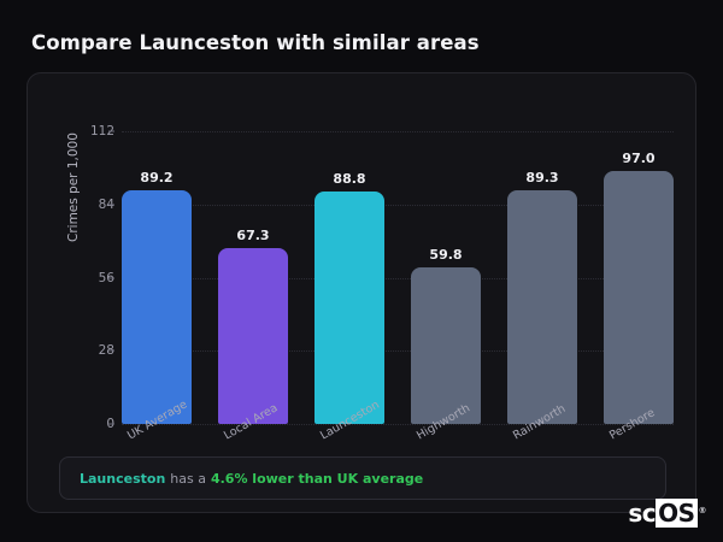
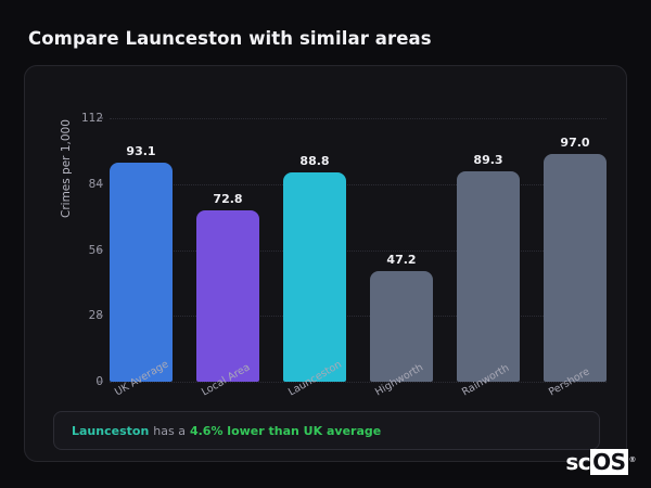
UK Average: 89.2 -> 93.1
Local Area: 67.3 -> 72.8
Highworth: 59.8 -> 47.2
